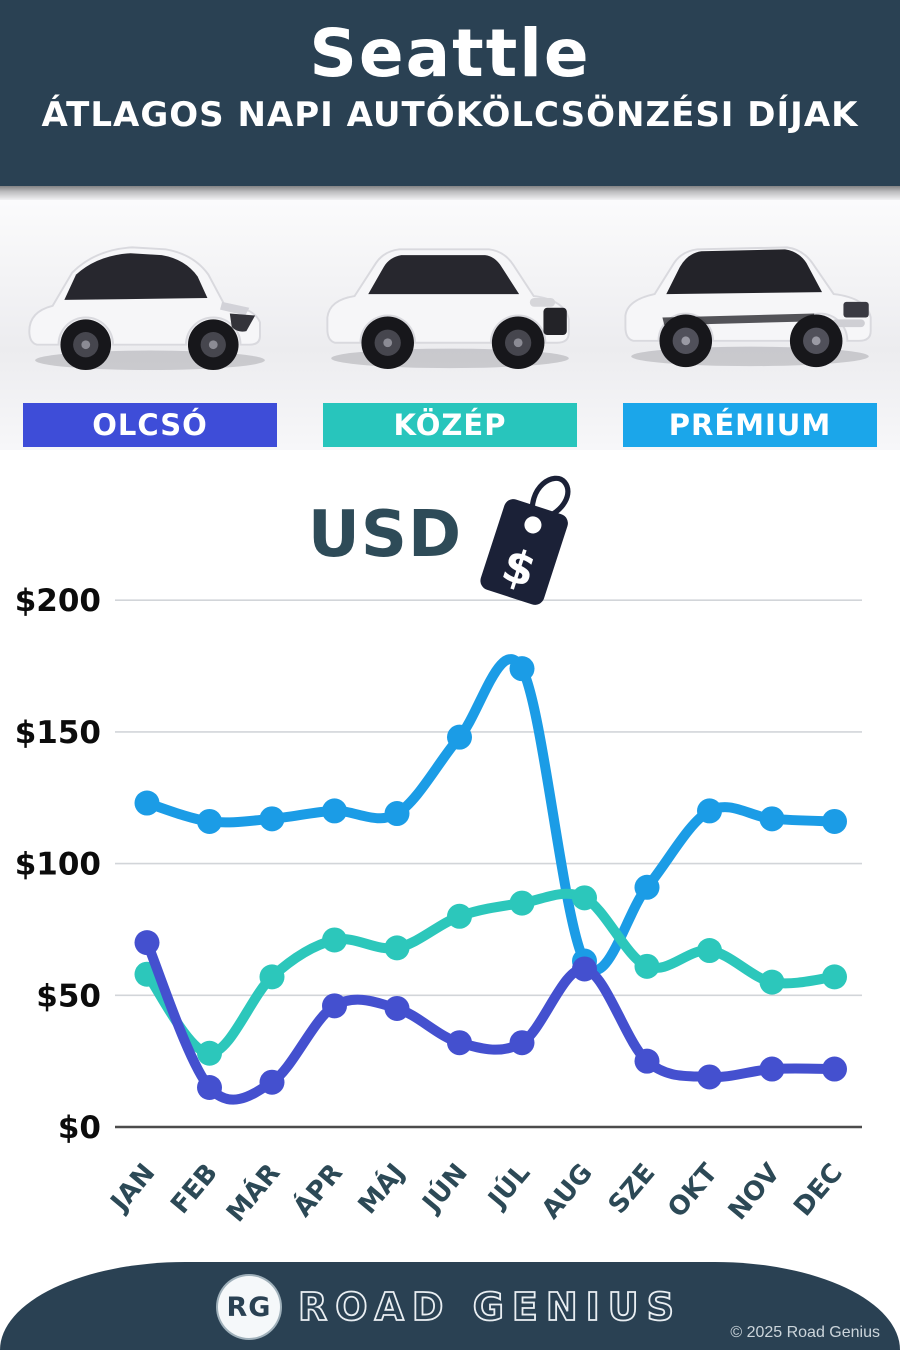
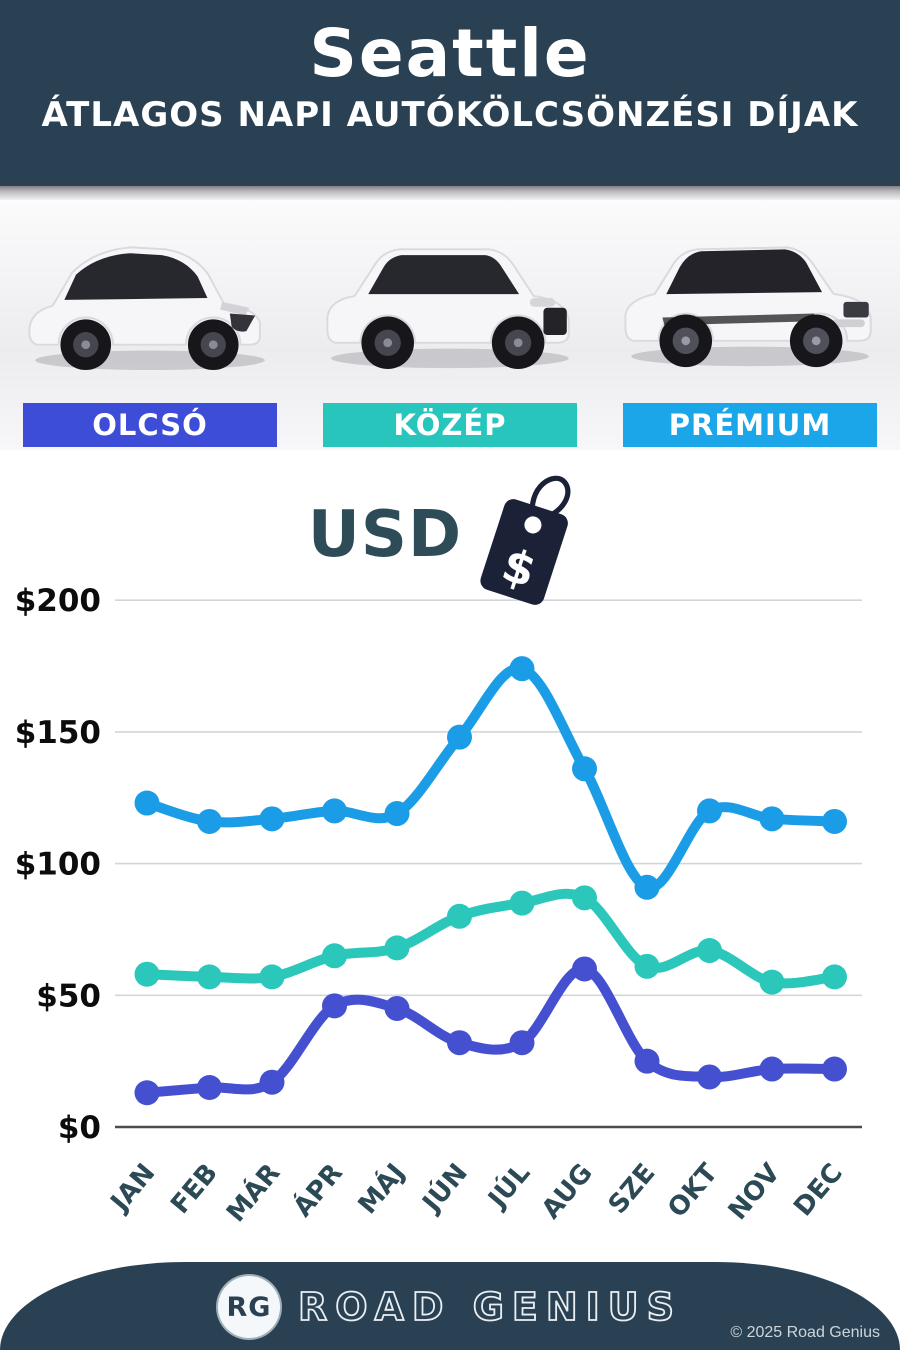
OLCSÓ/JAN: $70 -> $13
KÖZÉP/FEB: $28 -> $57
KÖZÉP/ÁPR: $71 -> $65
PRÉMIUM/AUG: $63 -> $136
